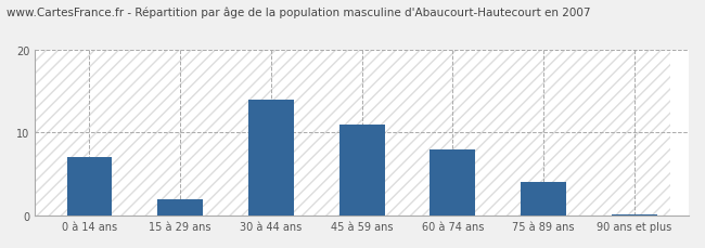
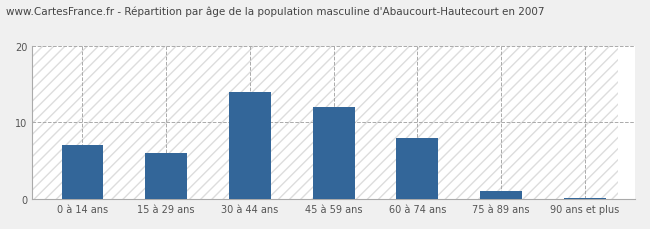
15 à 29 ans: 2.0 -> 6.0
45 à 59 ans: 11.0 -> 12.0
75 à 89 ans: 4.0 -> 1.0
